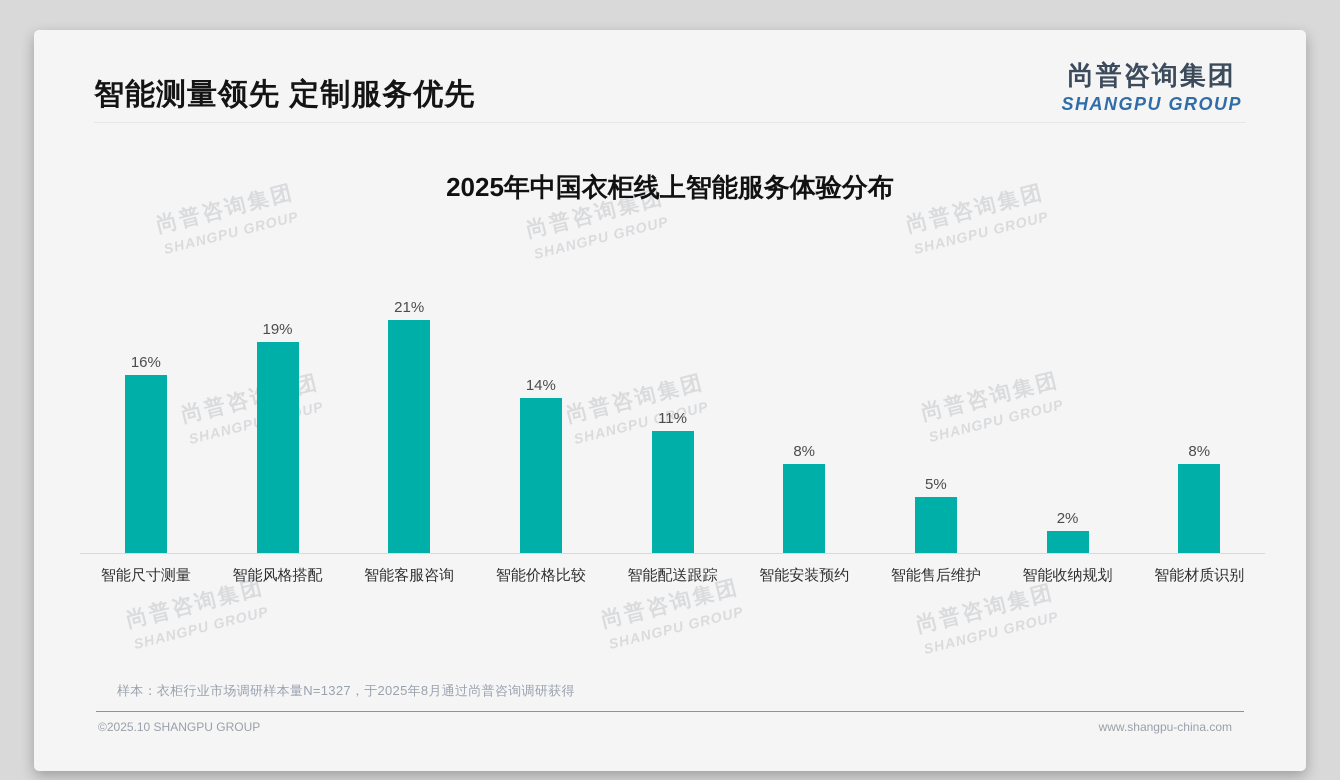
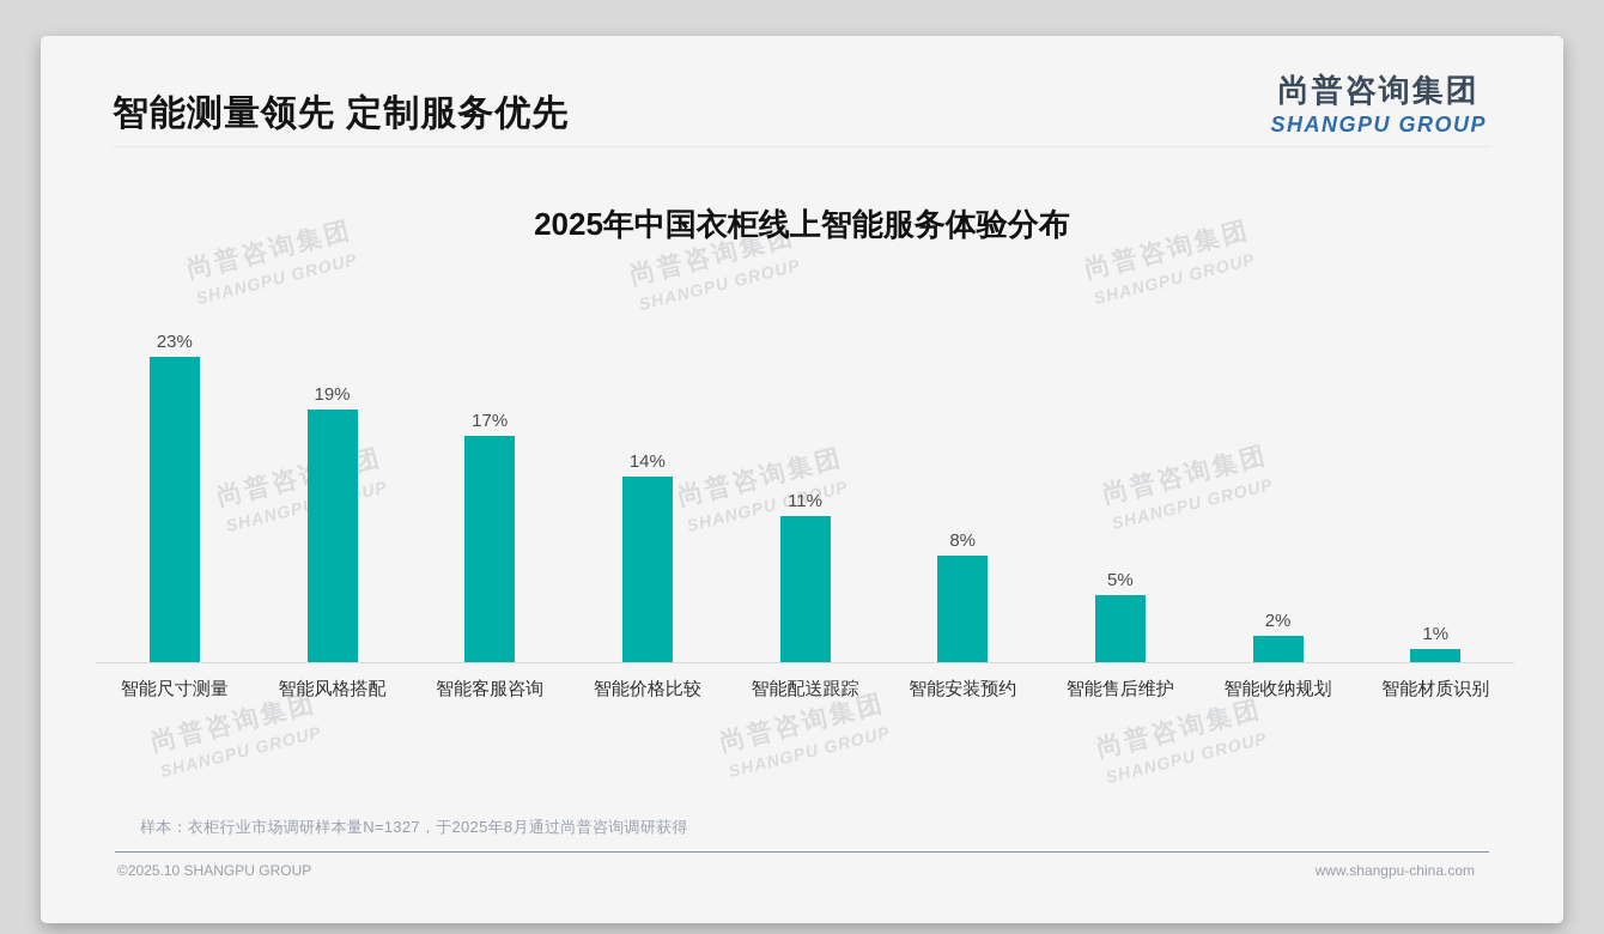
智能尺寸测量: 16% -> 23%
智能客服咨询: 21% -> 17%
智能材质识别: 8% -> 1%
